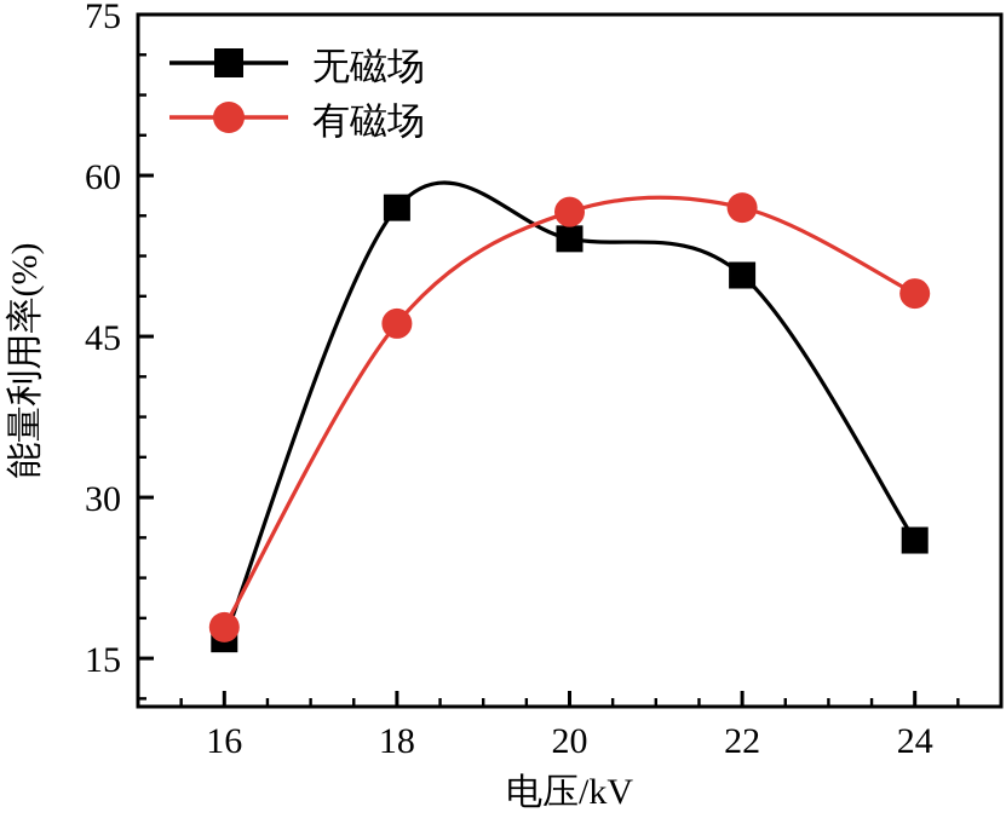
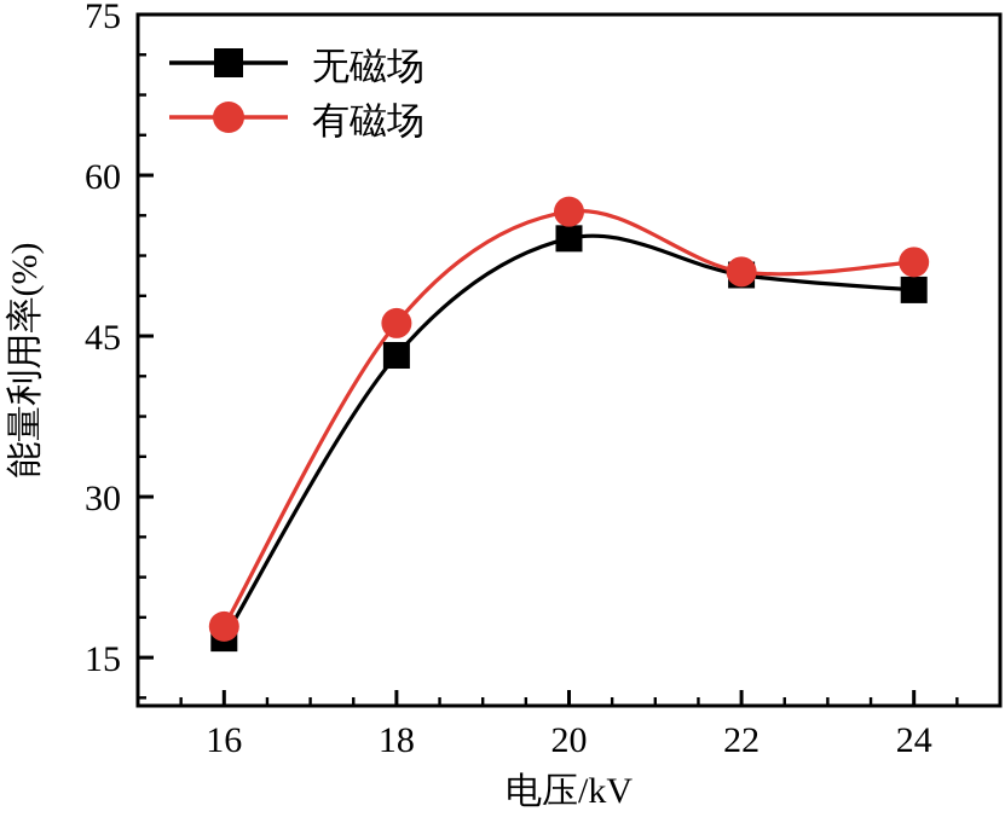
无磁场/18: 57 -> 43
有磁场/22: 57 -> 51
无磁场/24: 26 -> 49
有磁场/24: 49 -> 52
